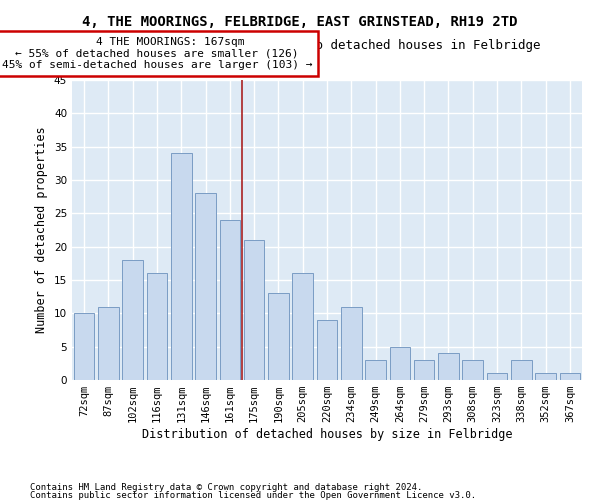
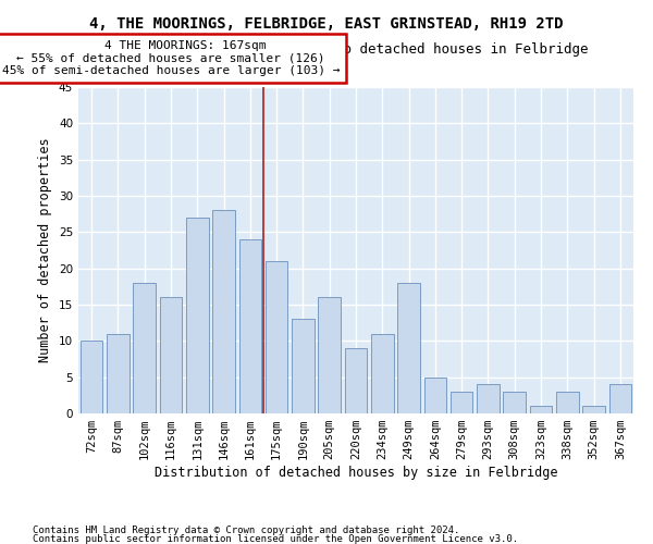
131sqm: 34 -> 27
249sqm: 3 -> 18
367sqm: 1 -> 4
